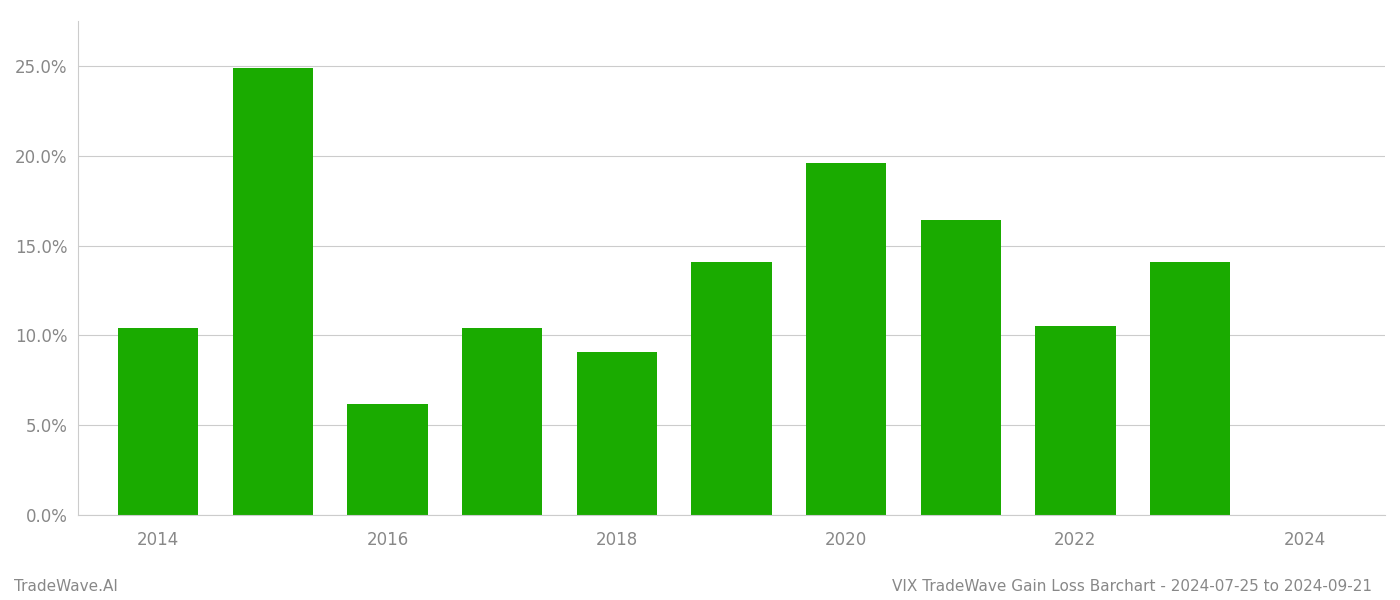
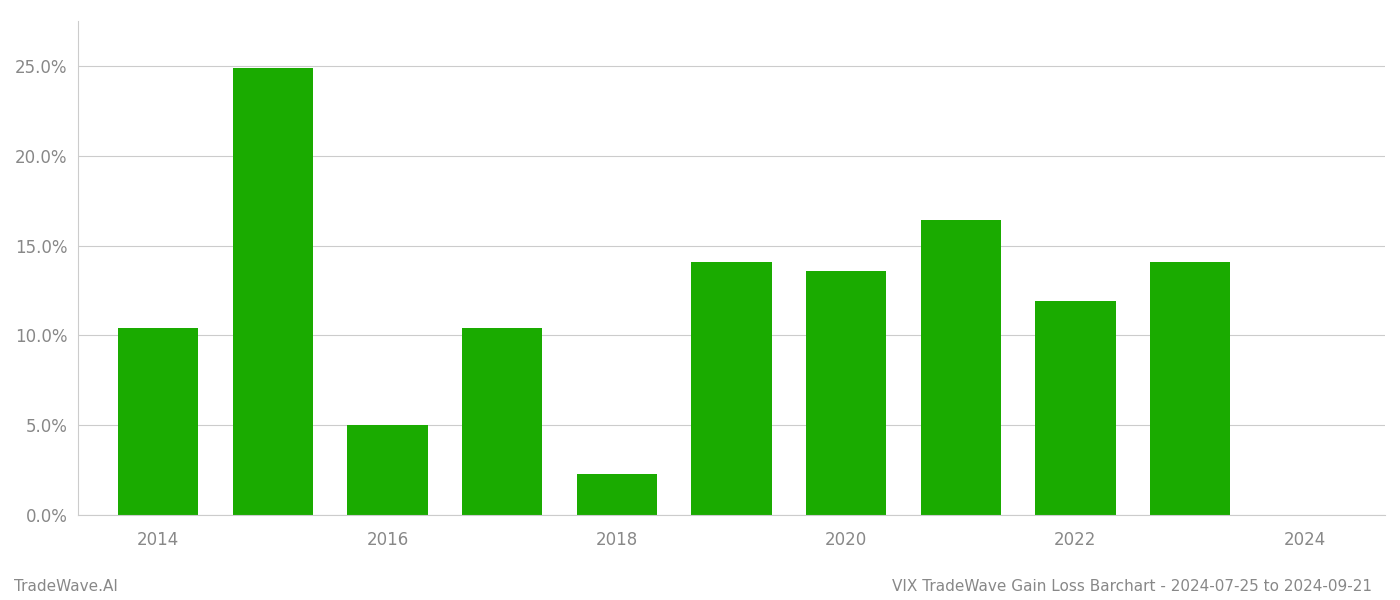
2016: 6.2% -> 5.0%
2018: 9.1% -> 2.3%
2020: 19.6% -> 13.6%
2022: 10.5% -> 11.9%
